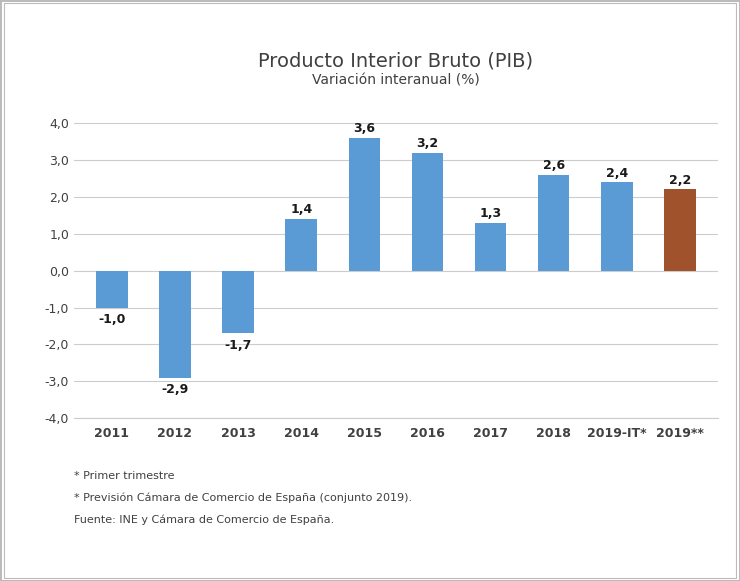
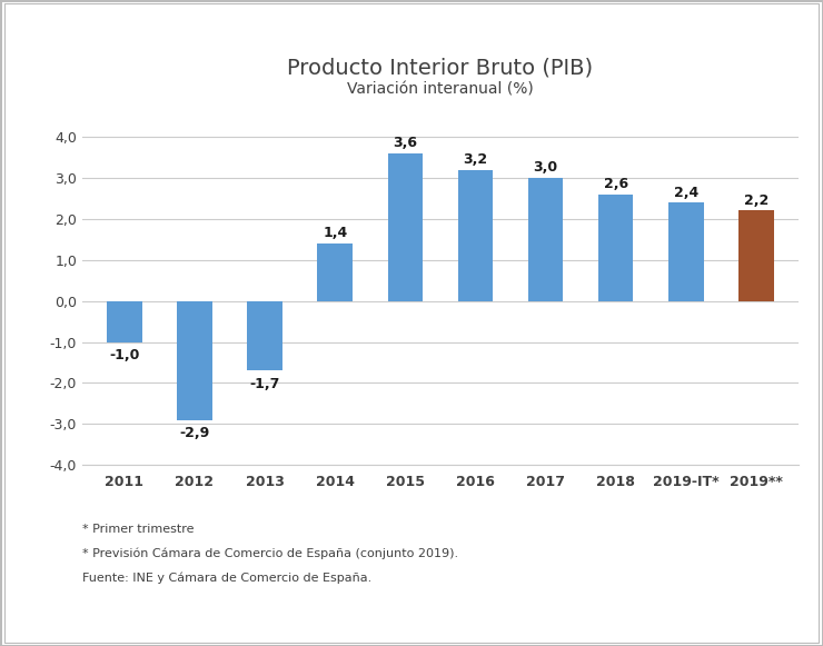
2017: 1,3 -> 3,0
